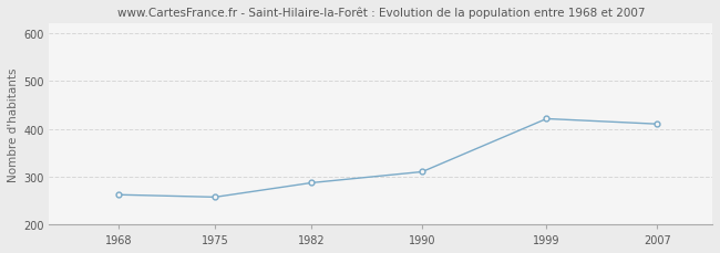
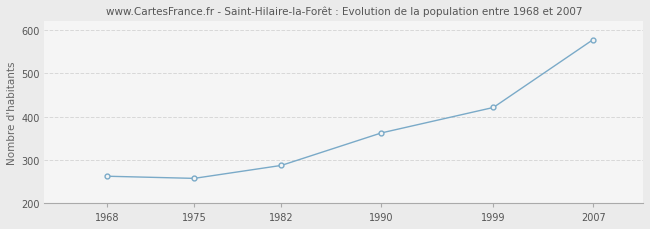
1990: 310 -> 362
2007: 410 -> 578
